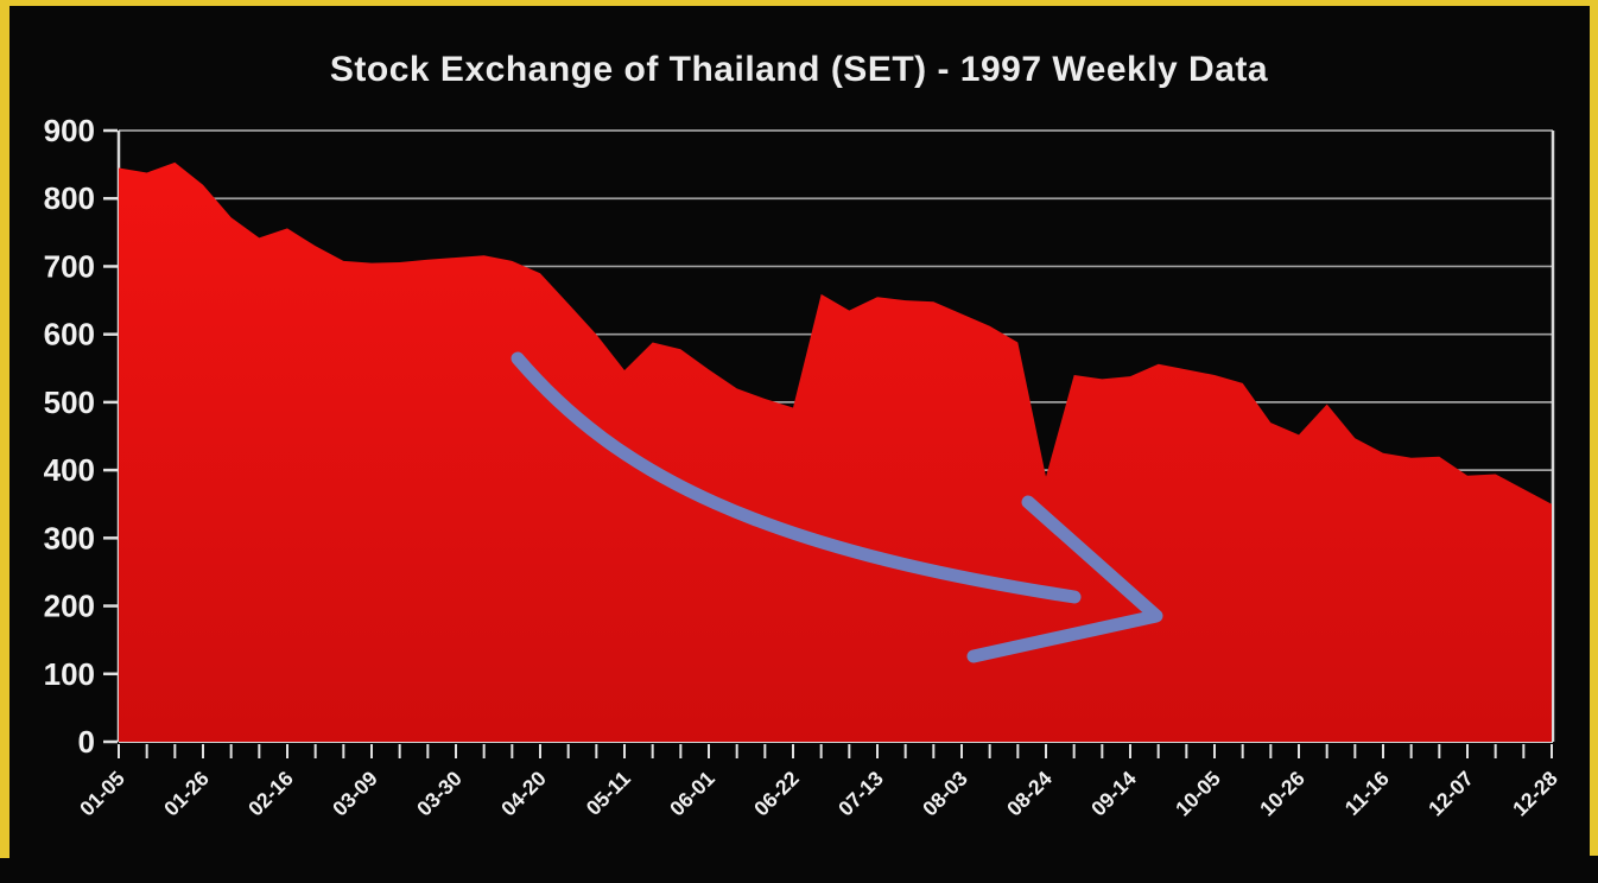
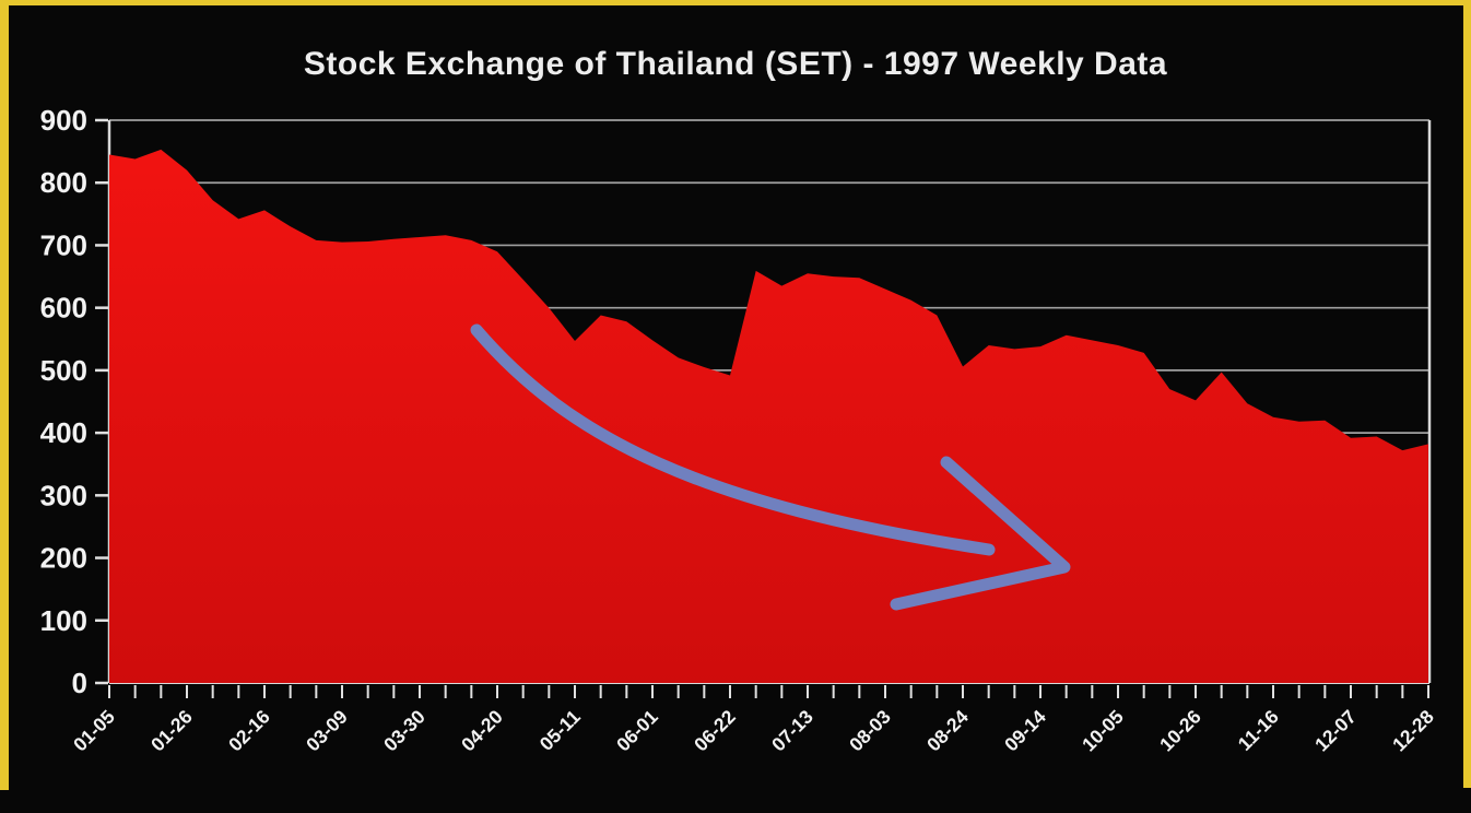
08-24: 390 -> 510
12-28: 350 -> 380
